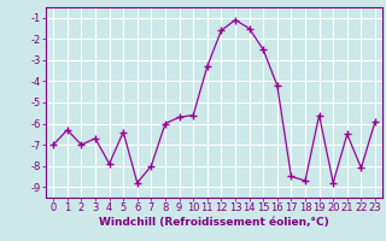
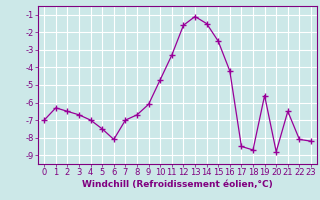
2: -7.0 -> -6.5
4: -7.9 -> -7.0
5: -6.4 -> -7.5
6: -8.8 -> -8.1
7: -8.0 -> -7.0
8: -6.0 -> -6.7
9: -5.7 -> -6.1
10: -5.6 -> -4.7
23: -5.9 -> -8.2
